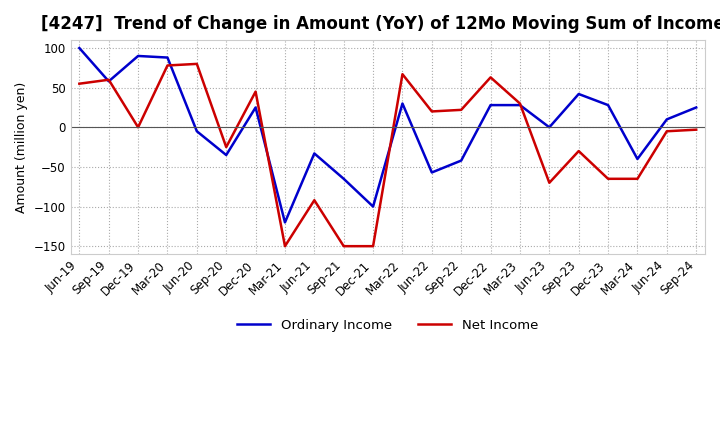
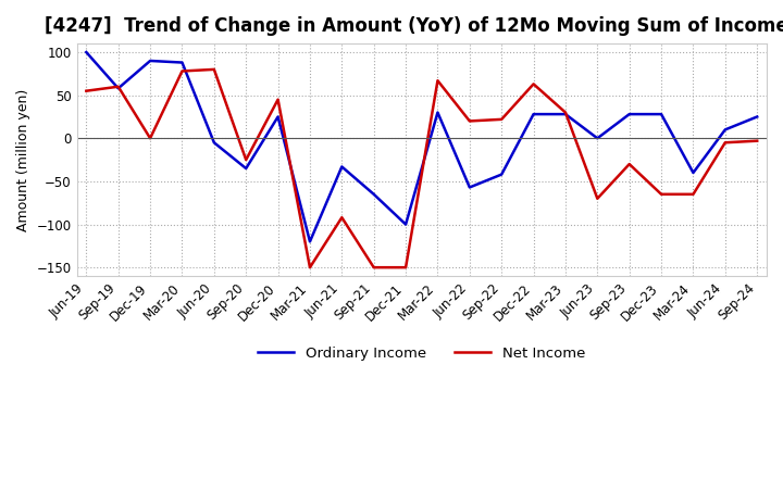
Ordinary Income/Sep-23: 42 -> 28
